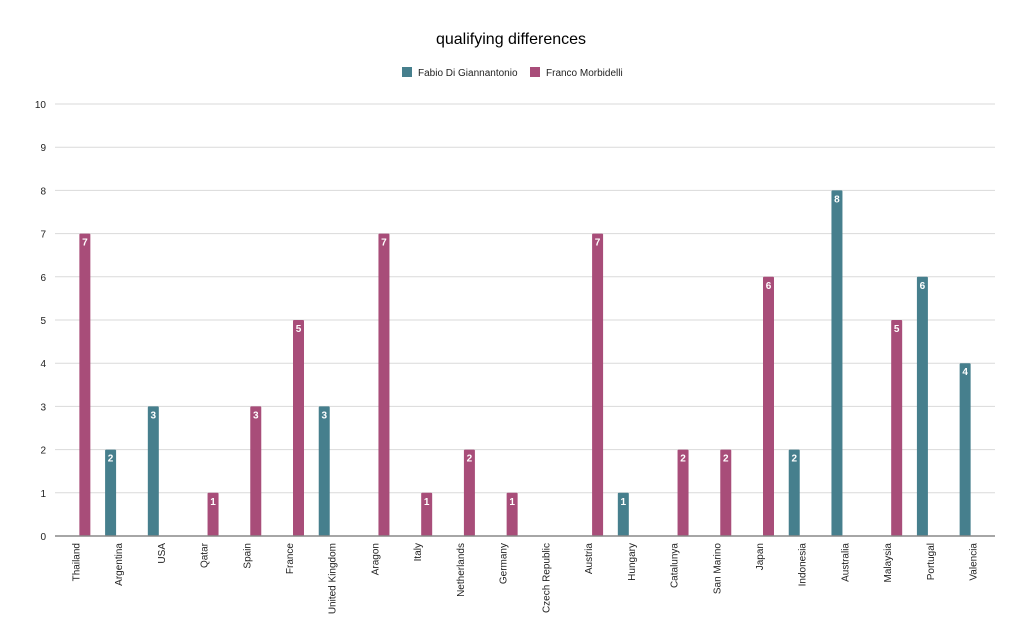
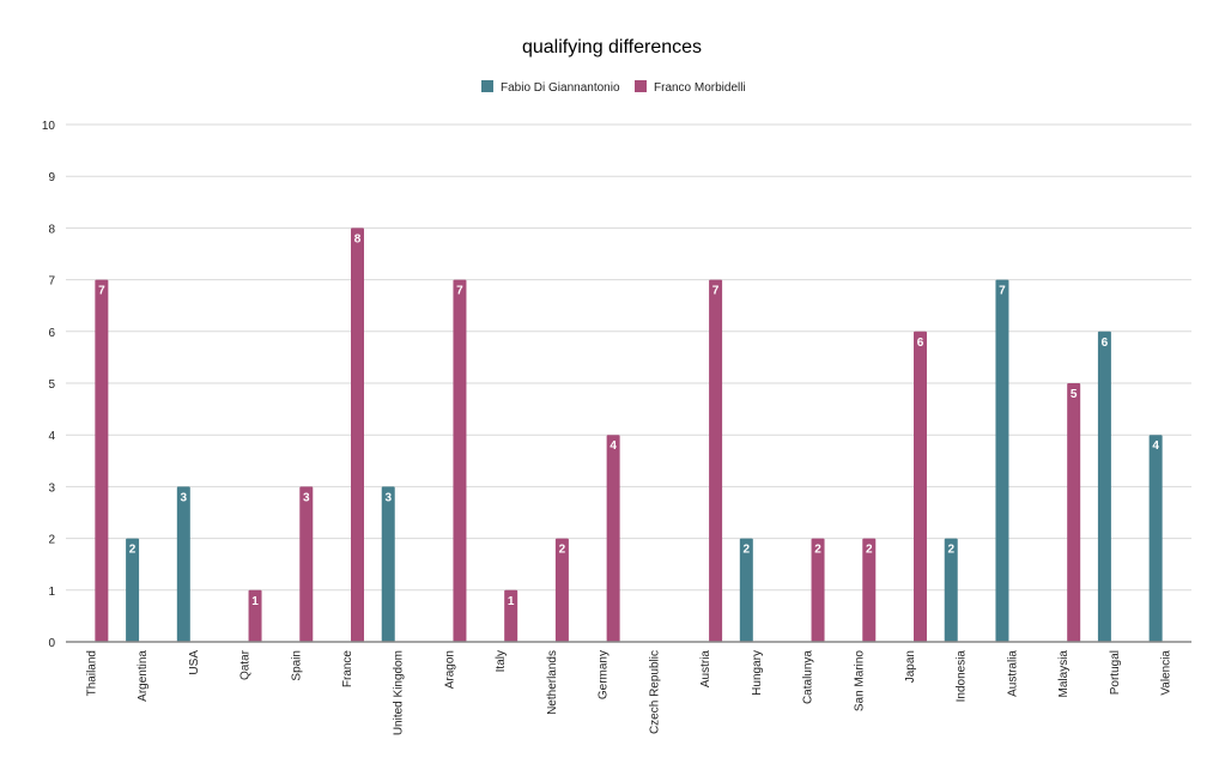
Franco Morbidelli/France: 5 -> 8
Franco Morbidelli/Germany: 1 -> 4
Fabio Di Giannantonio/Hungary: 1 -> 2
Fabio Di Giannantonio/Australia: 8 -> 7
